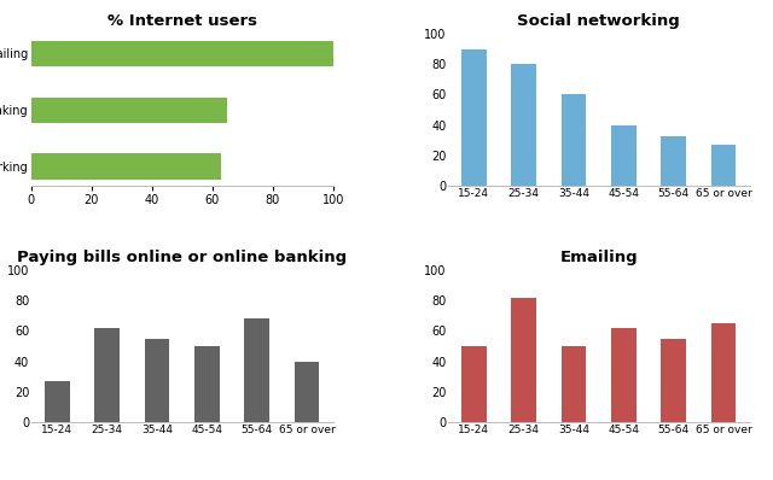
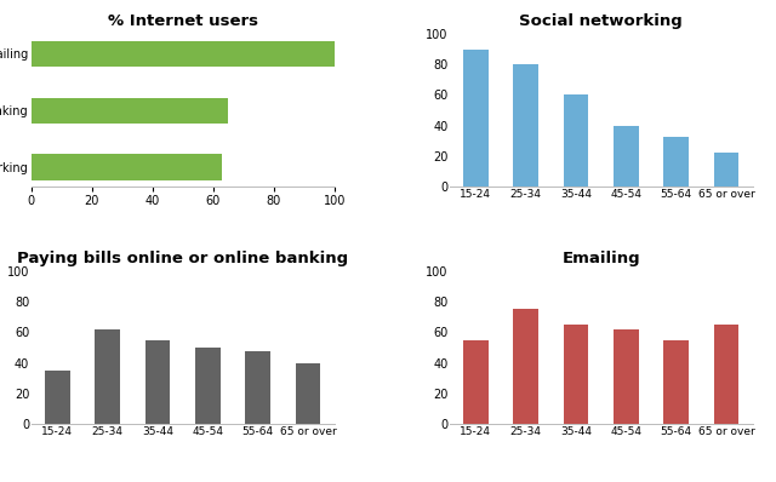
Social networking/65 or over: 27 -> 22
Paying bills online or online banking/15-24: 27 -> 35
Paying bills online or online banking/55-64: 68 -> 48
Emailing/15-24: 50 -> 55
Emailing/25-34: 82 -> 75
Emailing/35-44: 50 -> 65
